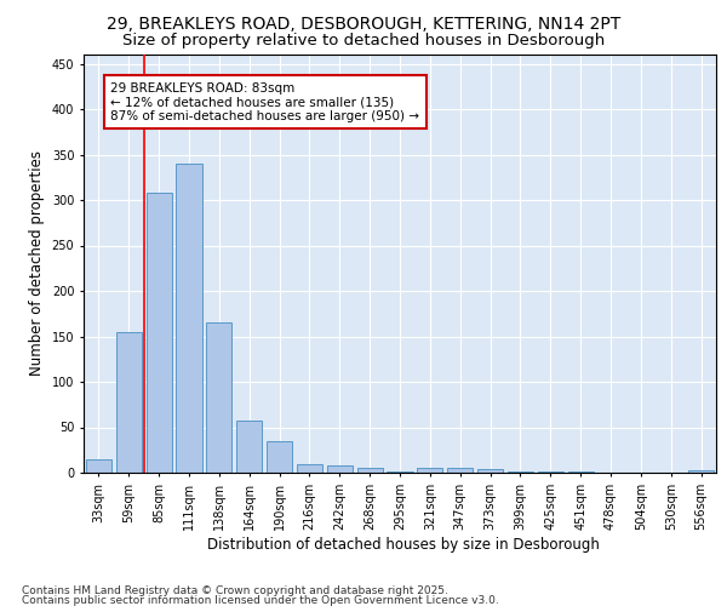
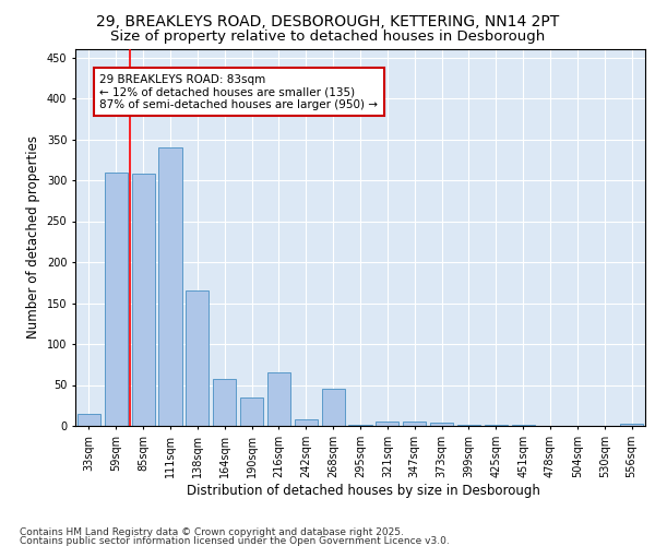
59sqm: 155 -> 310
216sqm: 10 -> 66
268sqm: 5 -> 46
